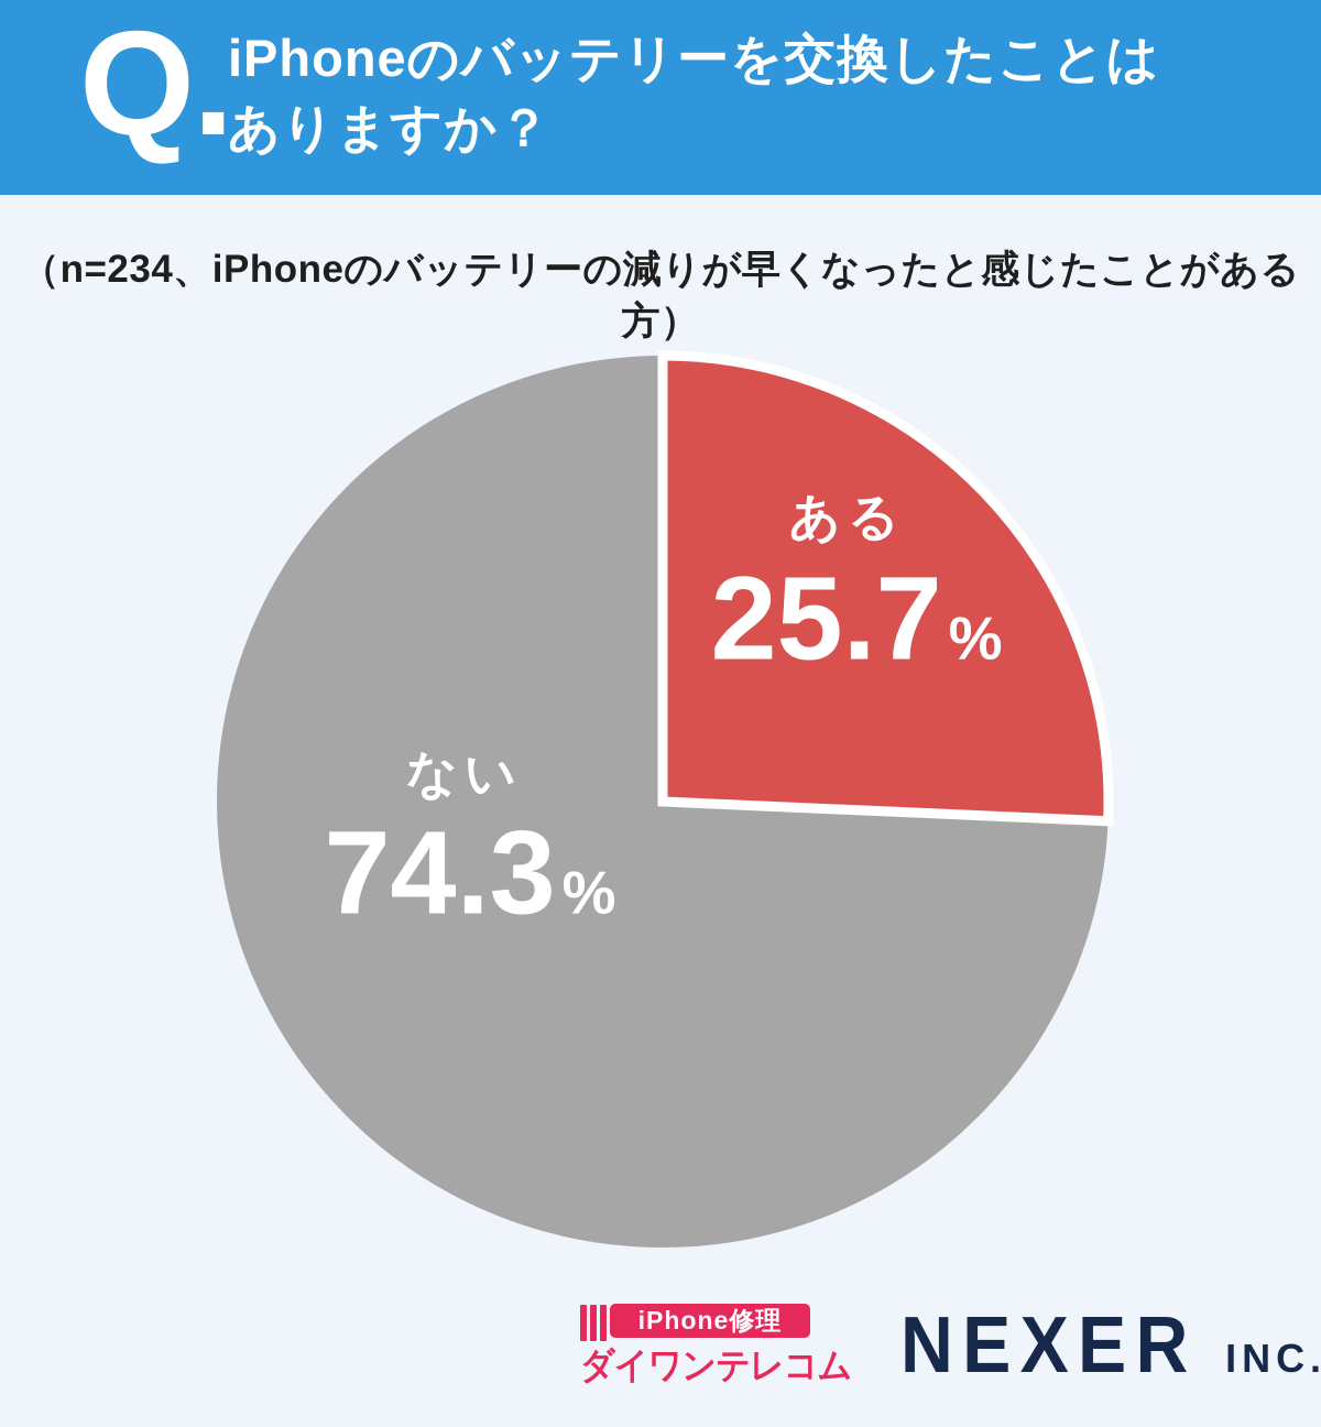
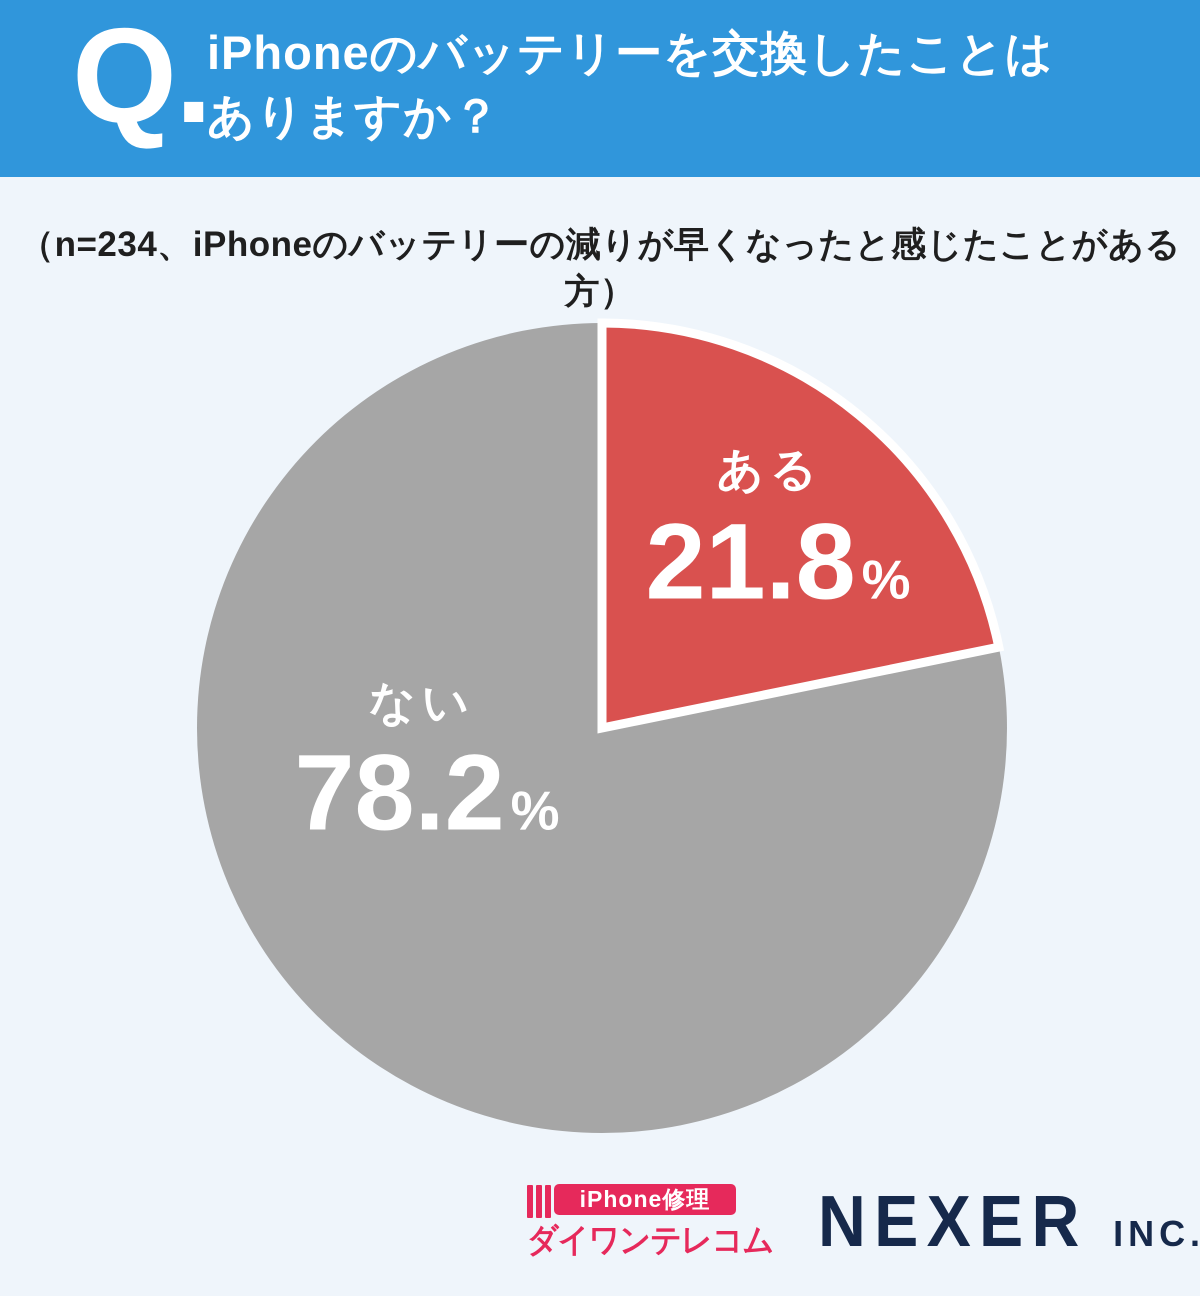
ある: 25.7 -> 21.8
ない: 74.3 -> 78.2
